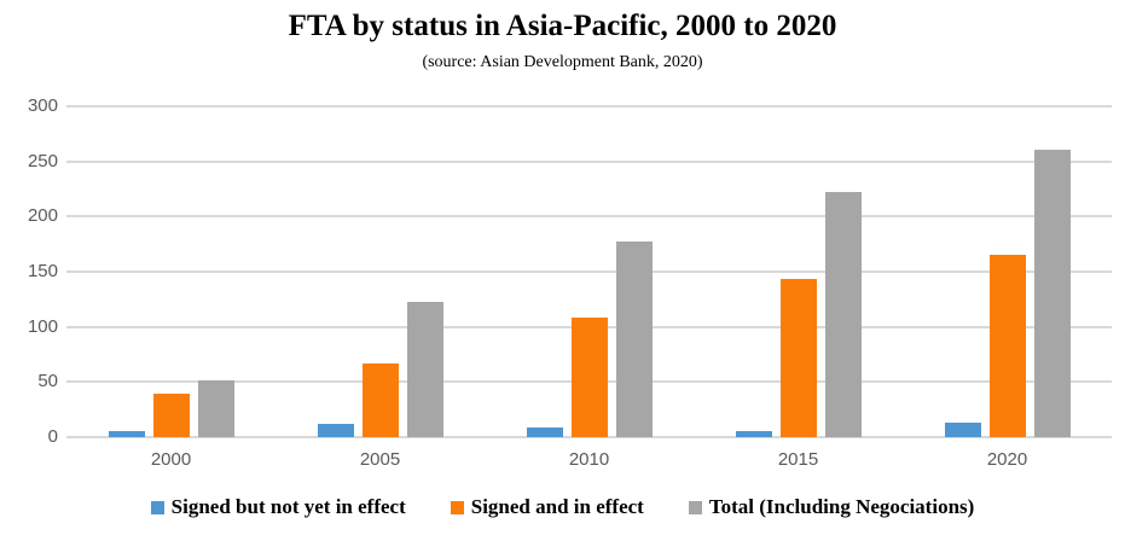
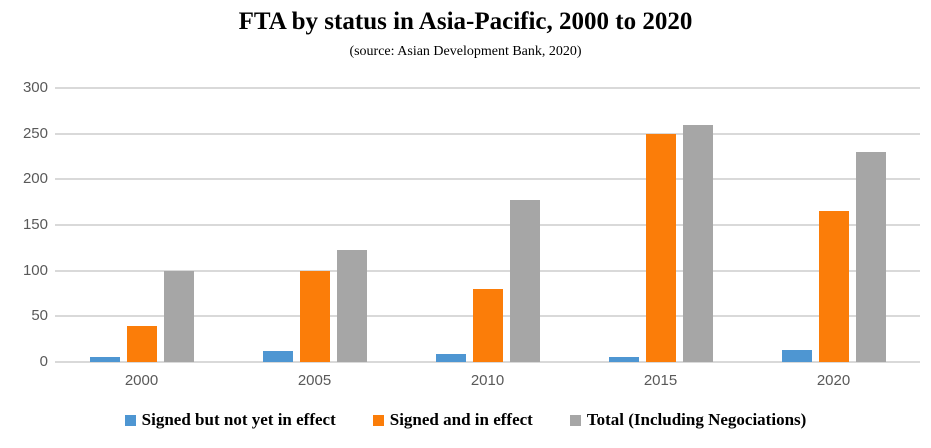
Total (Including Negociations)/2000: 50 -> 100
Signed and in effect/2005: 70 -> 100
Signed and in effect/2010: 110 -> 80
Signed and in effect/2015: 140 -> 250
Total (Including Negociations)/2015: 220 -> 260
Total (Including Negociations)/2020: 260 -> 230
